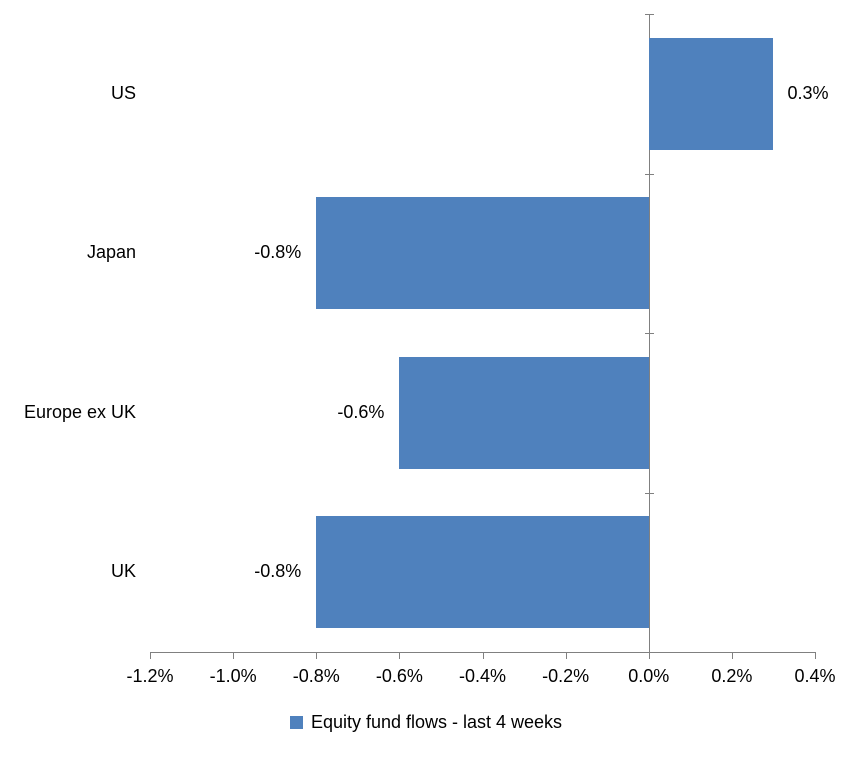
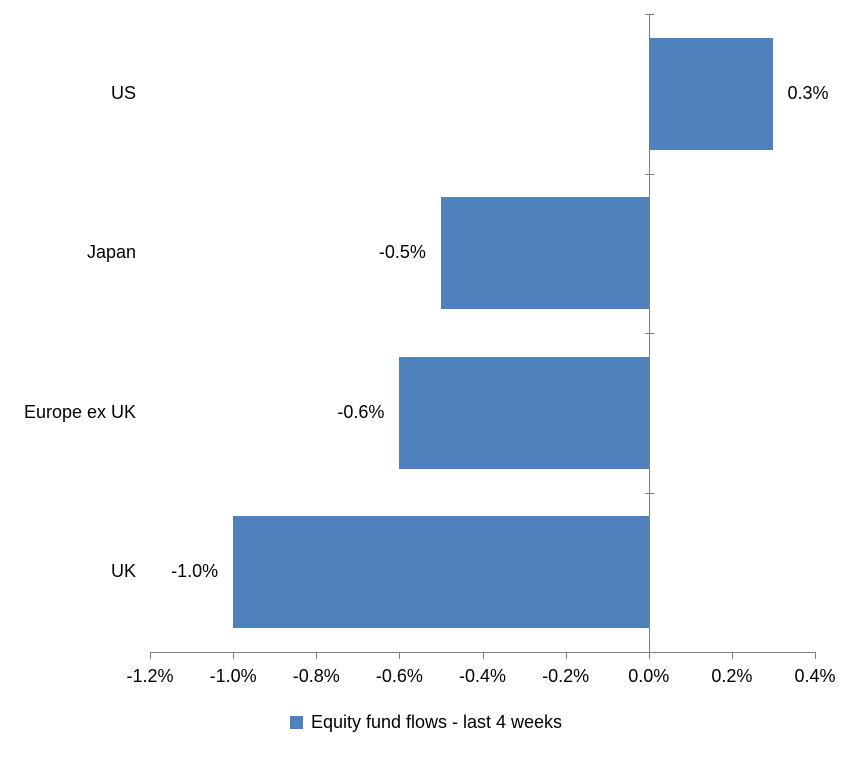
Japan: -0.8% -> -0.5%
UK: -0.8% -> -1.0%
